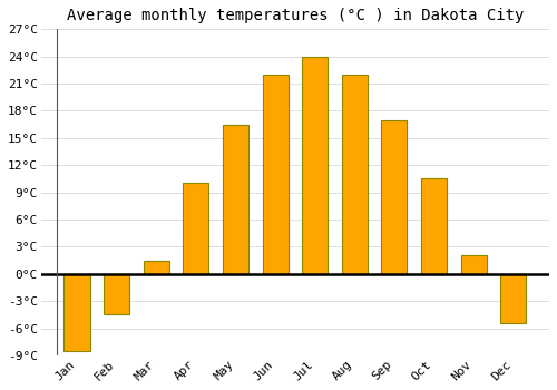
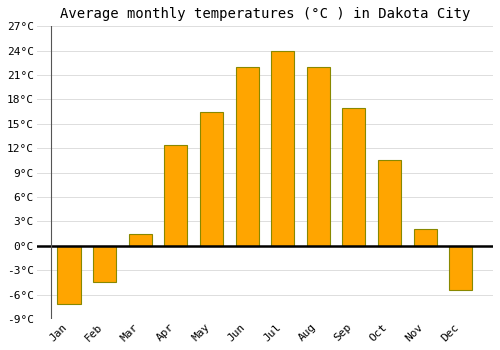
Jan: -8.5°C -> -7.2°C
Apr: 10.0°C -> 12.4°C
